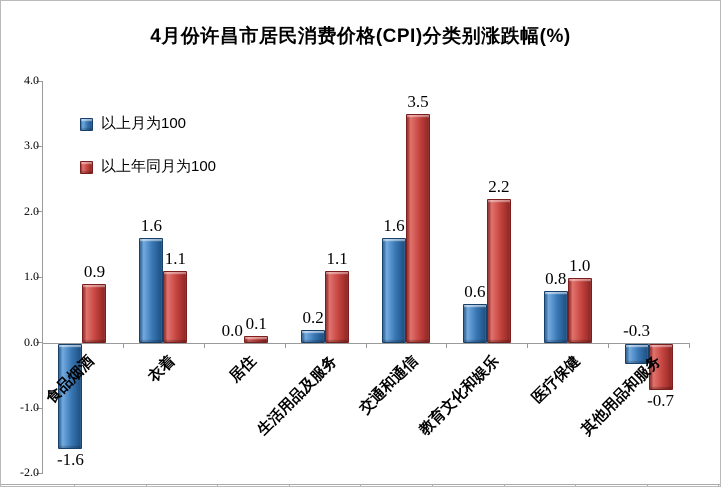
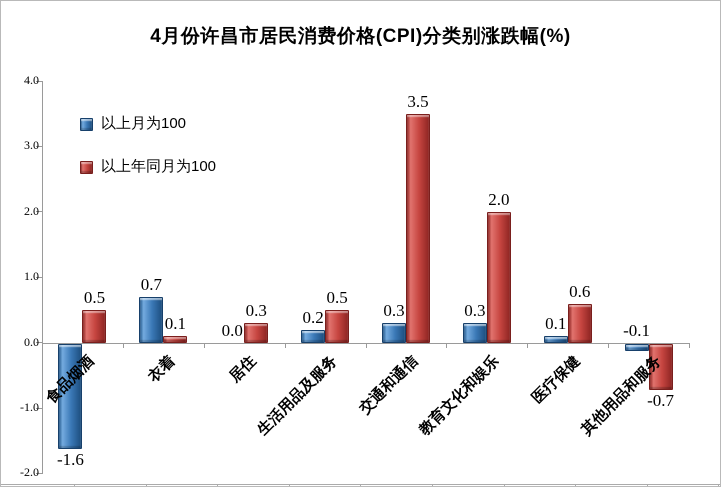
以上年同月为100/食品烟酒: 0.9 -> 0.5
以上月为100/衣着: 1.6 -> 0.7
以上年同月为100/衣着: 1.1 -> 0.1
以上年同月为100/居住: 0.1 -> 0.3
以上年同月为100/生活用品及服务: 1.1 -> 0.5
以上月为100/交通和通信: 1.6 -> 0.3
以上月为100/教育文化和娱乐: 0.6 -> 0.3
以上年同月为100/教育文化和娱乐: 2.2 -> 2.0
以上月为100/医疗保健: 0.8 -> 0.1
以上年同月为100/医疗保健: 1.0 -> 0.6
以上月为100/其他用品和服务: -0.3 -> -0.1
